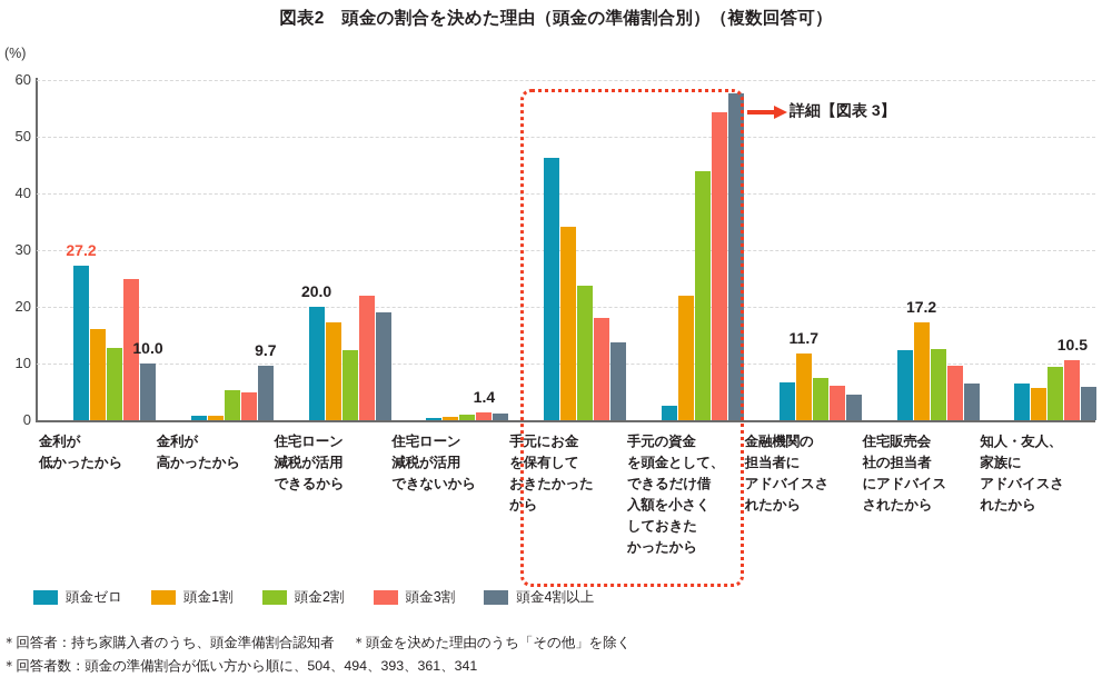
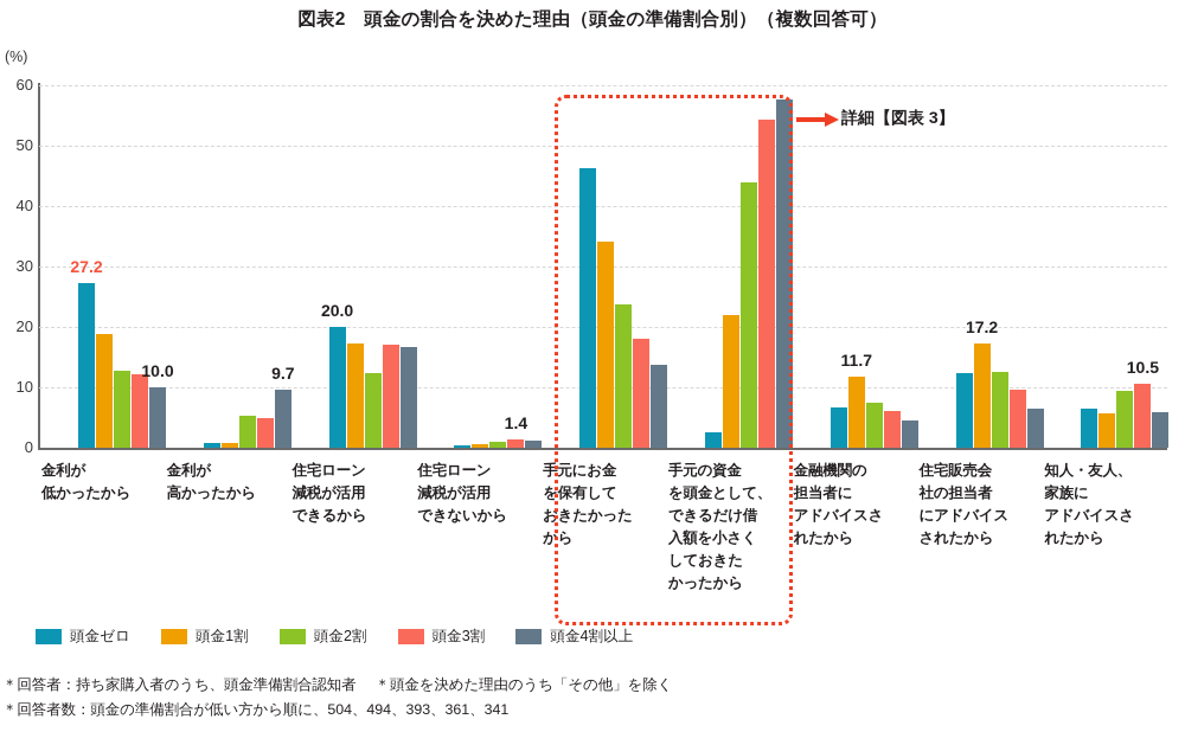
頭金1割/金利が 低かったから: 16 -> 19
頭金3割/金利が 低かったから: 25 -> 12
頭金3割/住宅ローン 減税が活用 できるから: 22 -> 17
頭金4割以上/住宅ローン 減税が活用 できるから: 19 -> 17
